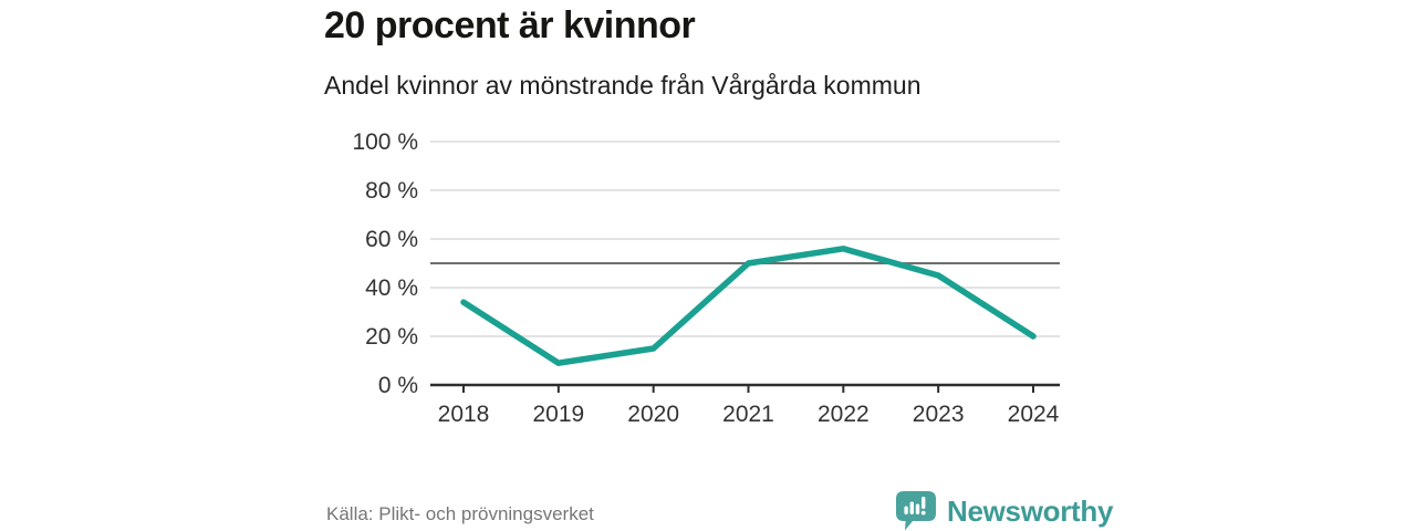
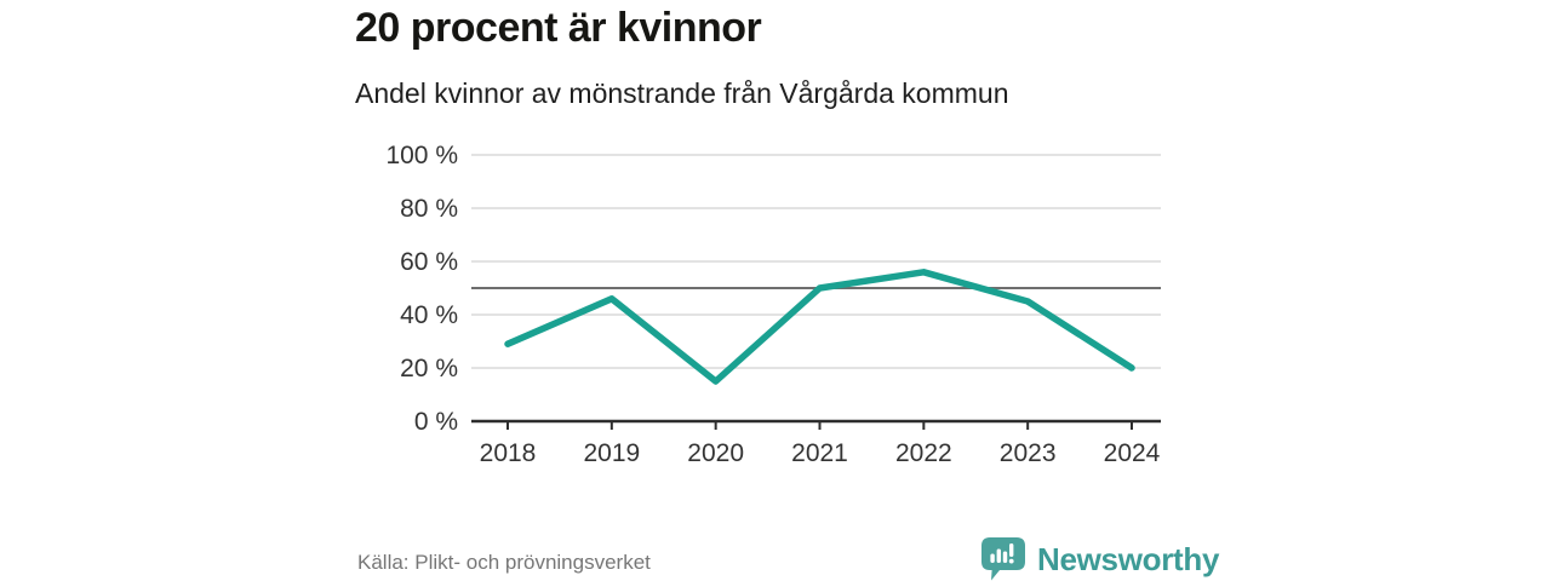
2018: 34% -> 29%
2019: 9% -> 46%
